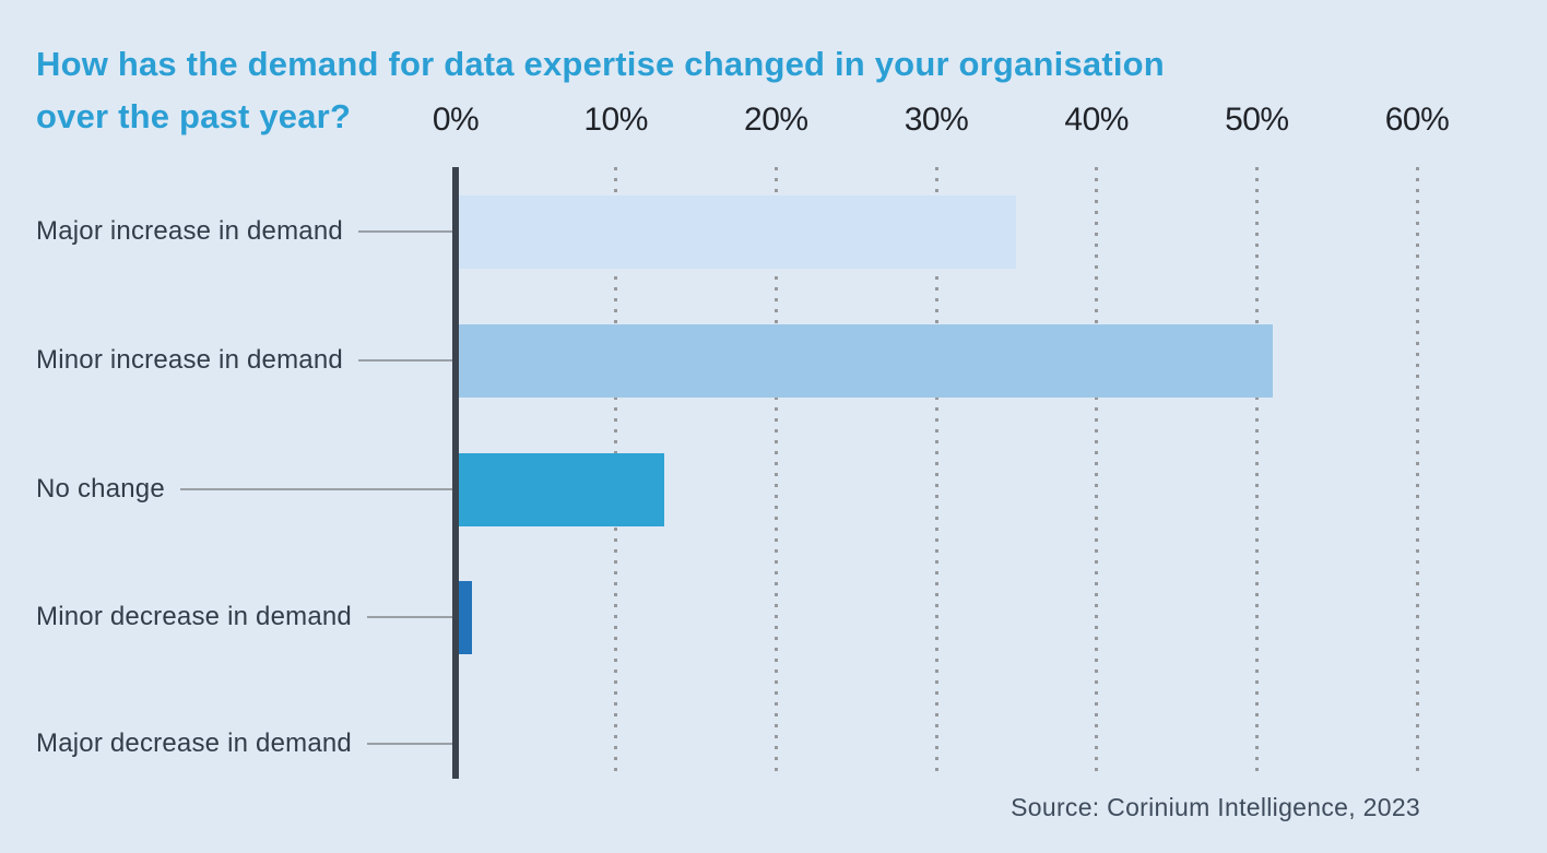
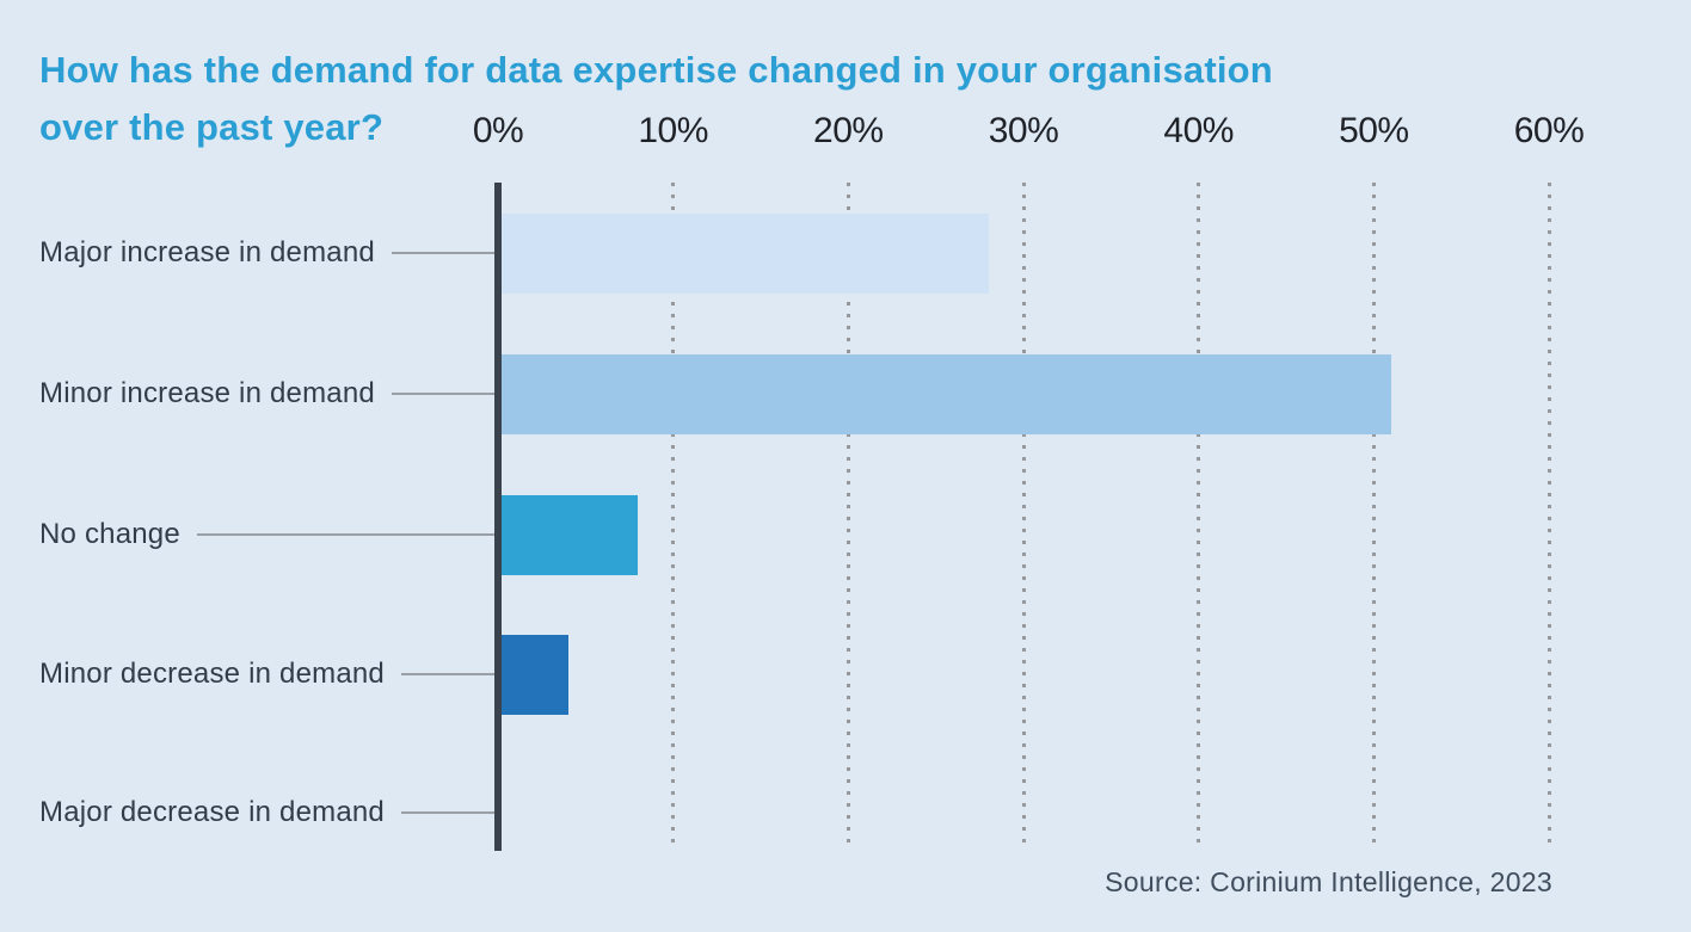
Major increase in demand: 35% -> 28%
No change: 13% -> 8%
Minor decrease in demand: 1% -> 4%
